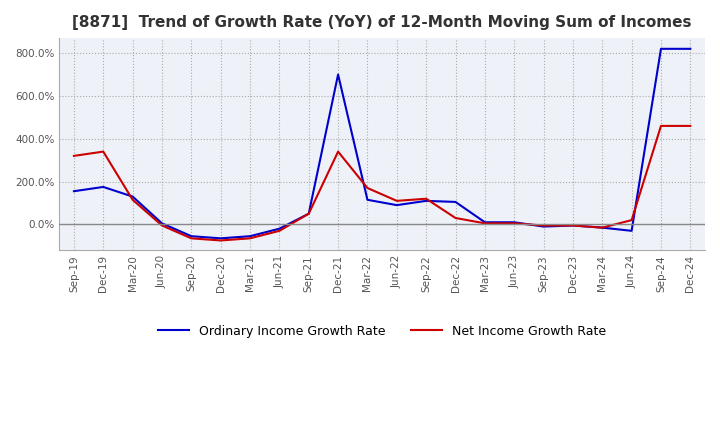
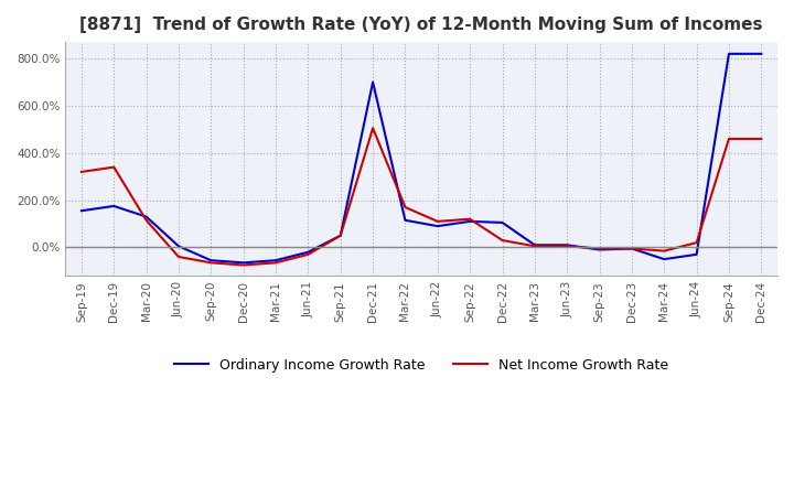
Net Income Growth Rate/Jun-20: -5% -> -40%
Net Income Growth Rate/Dec-21: 340% -> 505%
Ordinary Income Growth Rate/Mar-24: -15% -> -50%
